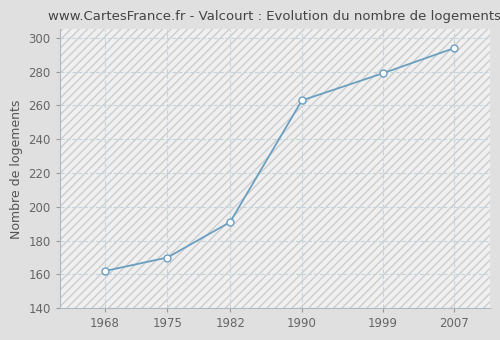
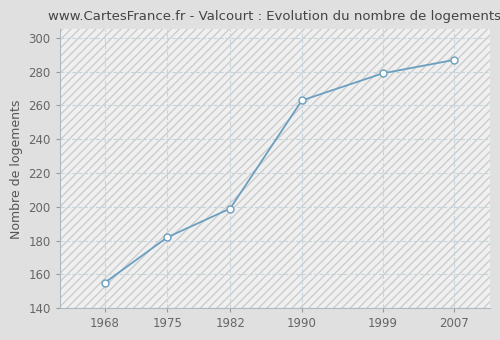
1968: 162 -> 155
1975: 170 -> 182
1982: 191 -> 199
2007: 294 -> 287
